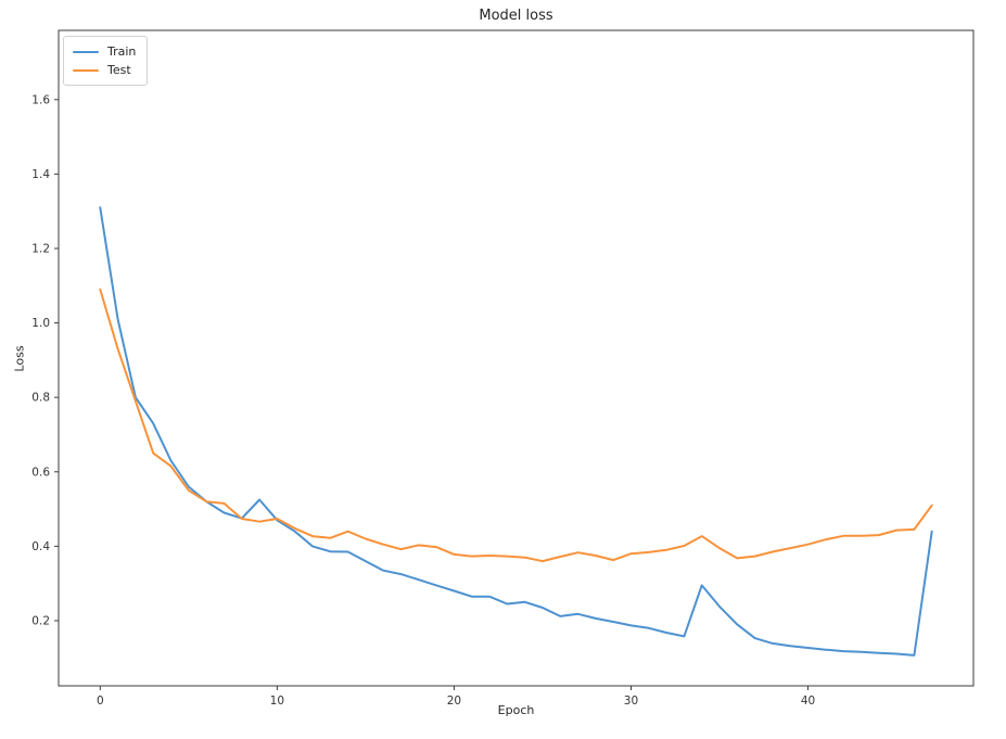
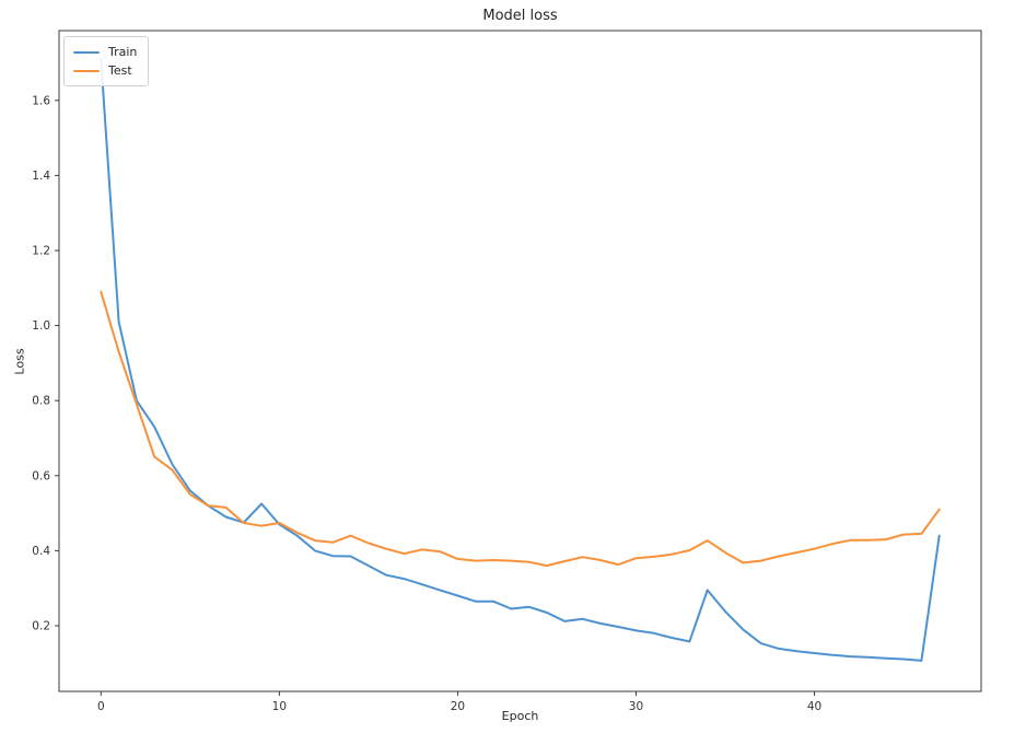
Train/0: 1.31 -> 1.71
